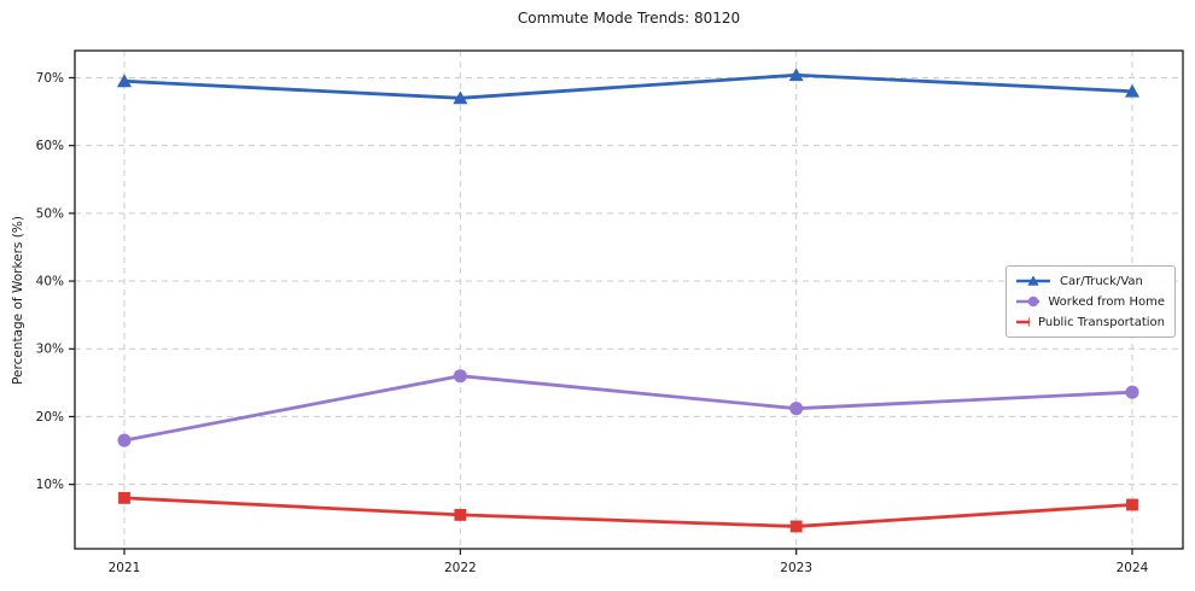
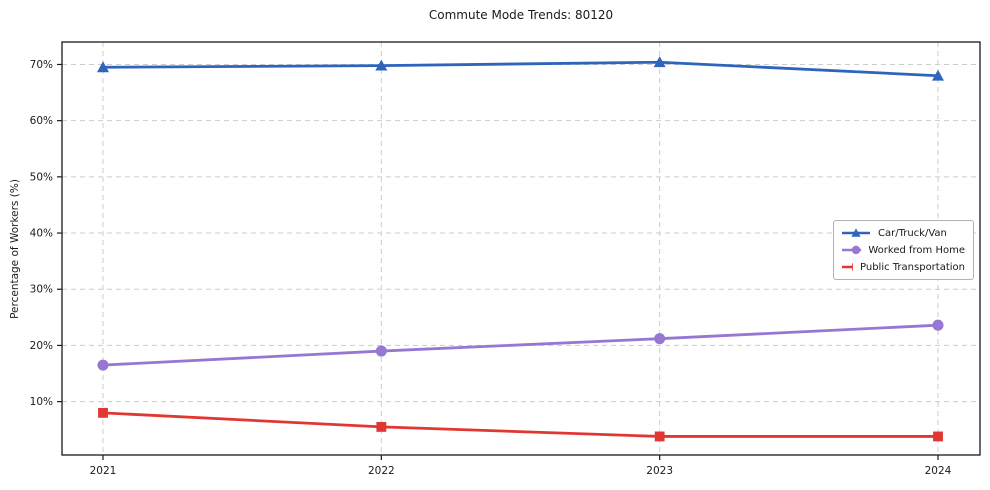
Car/Truck/Van/2022: 67% -> 70%
Worked from Home/2022: 26% -> 19%
Public Transportation/2024: 7% -> 4%
